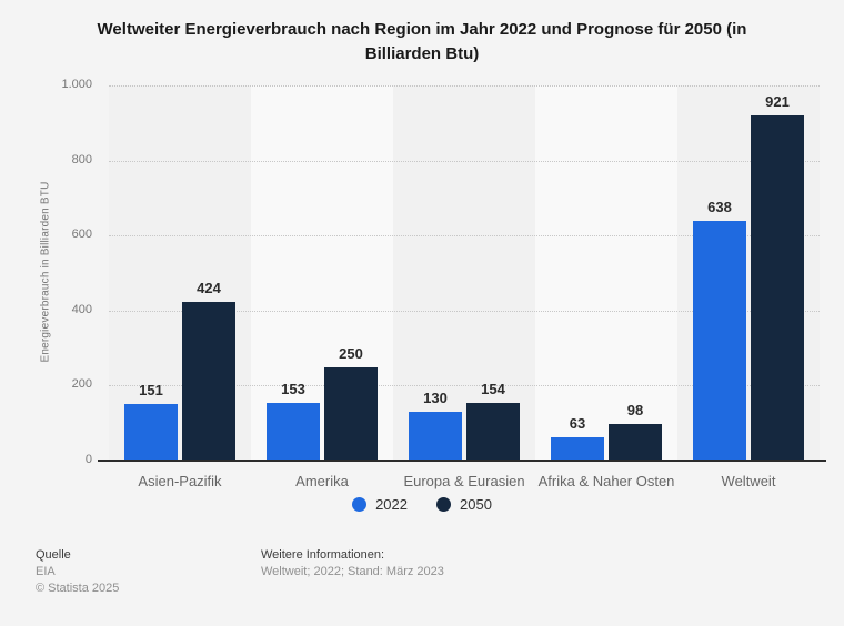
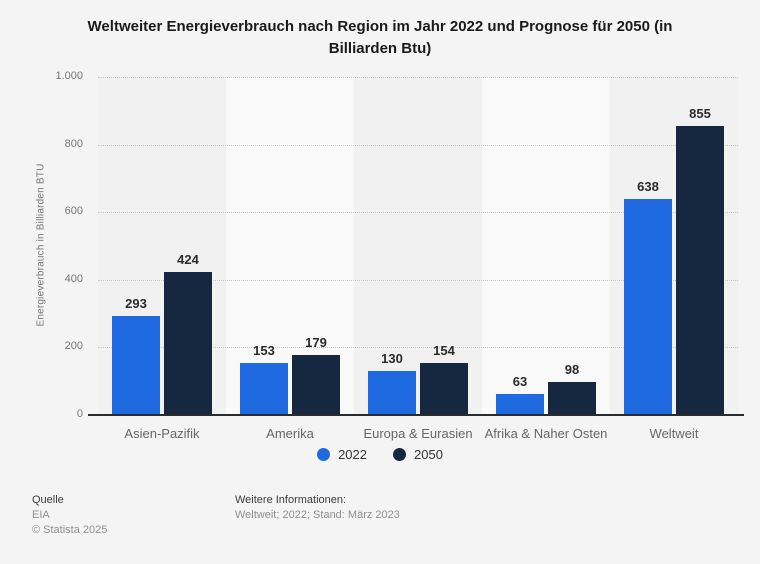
2022/Asien-Pazifik: 151 -> 293
2050/Amerika: 250 -> 179
2050/Weltweit: 921 -> 855
